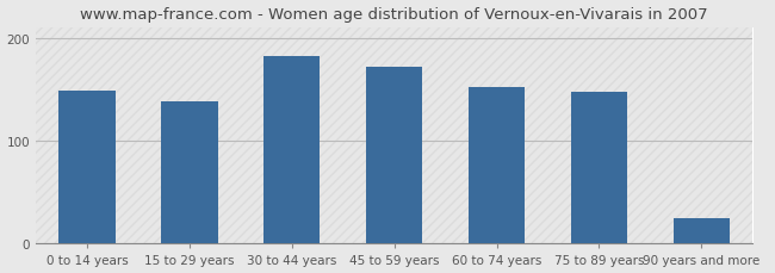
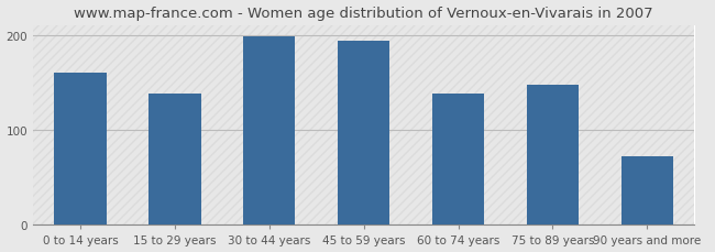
0 to 14 years: 148 -> 160
30 to 44 years: 182 -> 198
45 to 59 years: 172 -> 194
60 to 74 years: 152 -> 138
90 years and more: 25 -> 72
